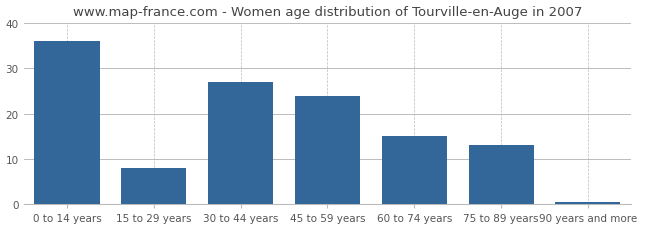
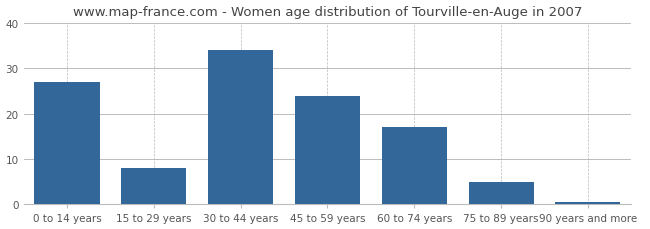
0 to 14 years: 36.0 -> 27.0
30 to 44 years: 27.0 -> 34.0
60 to 74 years: 15.0 -> 17.0
75 to 89 years: 13.0 -> 5.0
